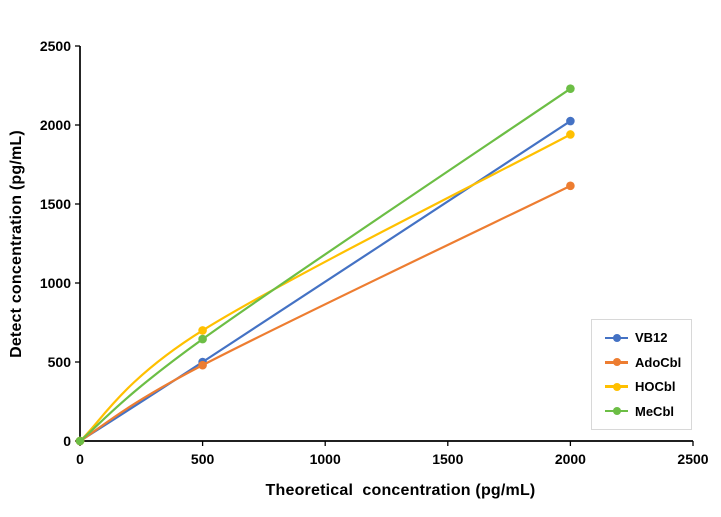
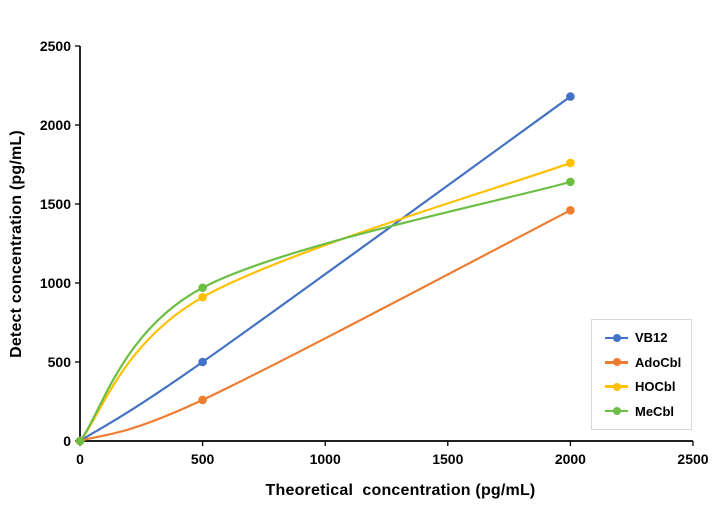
AdoCbl/500: 480 -> 260
HOCbl/500: 700 -> 910
MeCbl/500: 640 -> 970
VB12/2000: 2020 -> 2180
AdoCbl/2000: 1620 -> 1460
HOCbl/2000: 1940 -> 1760
MeCbl/2000: 2230 -> 1640
